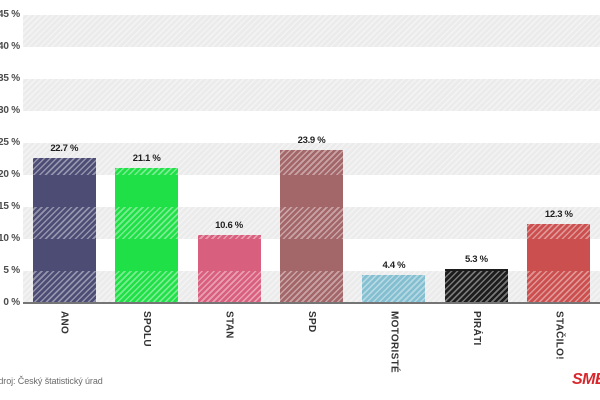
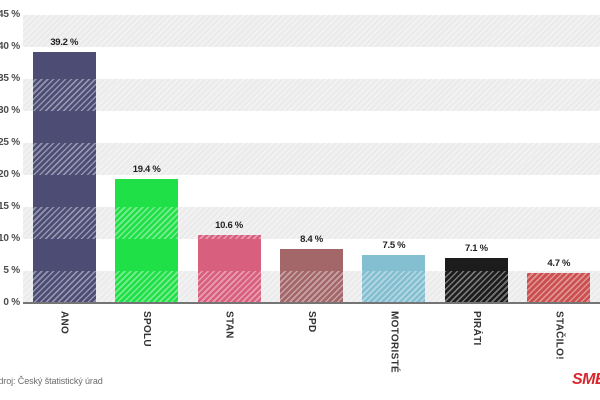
ANO: 22.7 -> 39.2
SPOLU: 21.1 -> 19.4
SPD: 23.9 -> 8.4
MOTORISTÉ: 4.4 -> 7.5
PIRÁTI: 5.3 -> 7.1
STAČILO!: 12.3 -> 4.7
